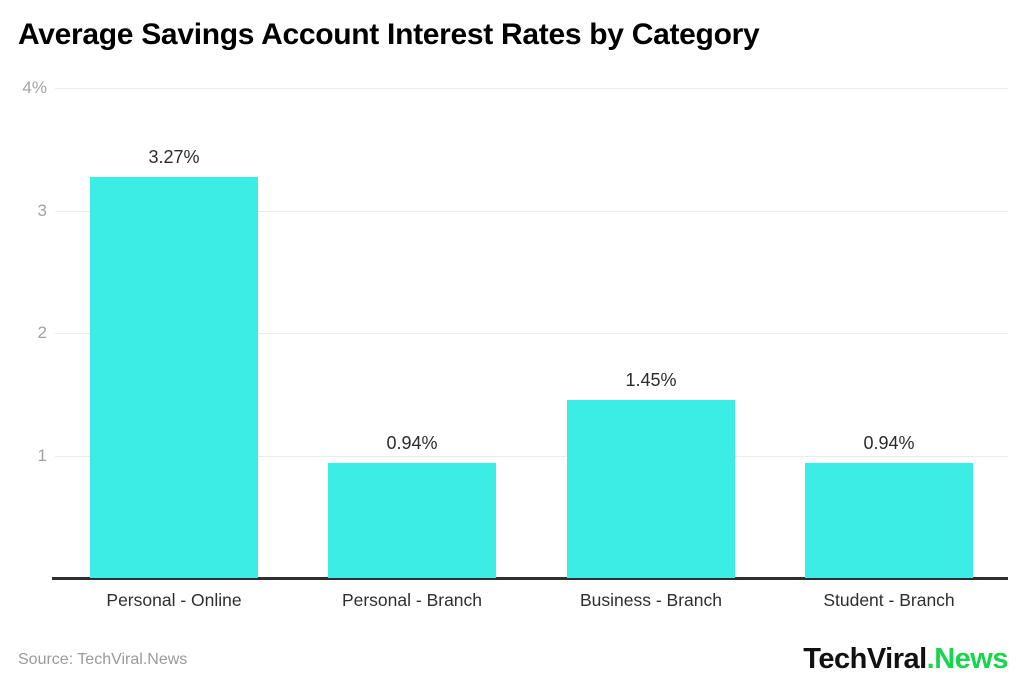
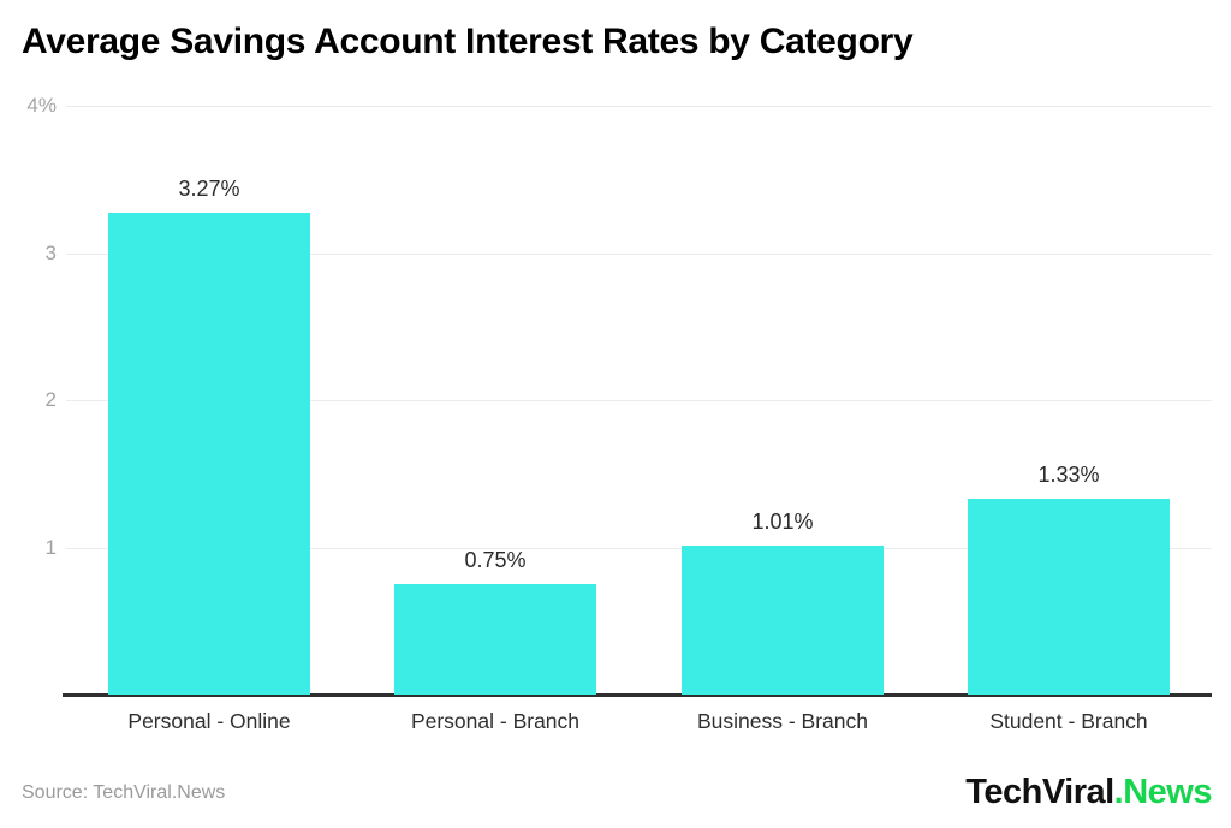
Personal - Branch: 0.94% -> 0.75%
Business - Branch: 1.45% -> 1.01%
Student - Branch: 0.94% -> 1.33%
